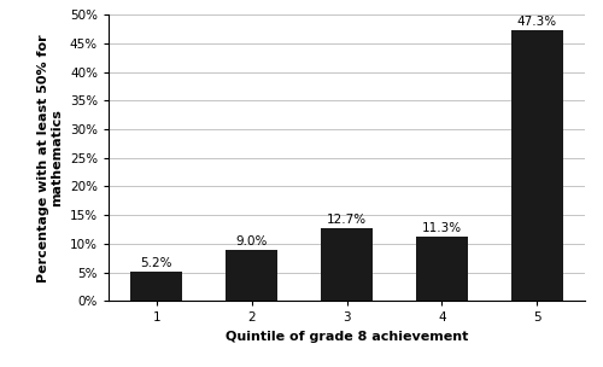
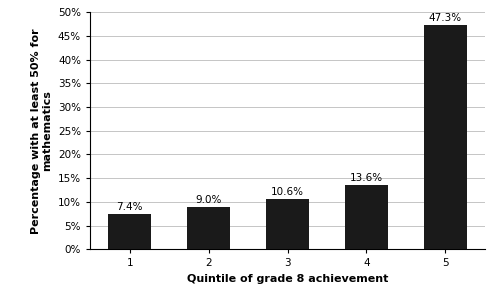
1: 5.2% -> 7.4%
3: 12.7% -> 10.6%
4: 11.3% -> 13.6%
